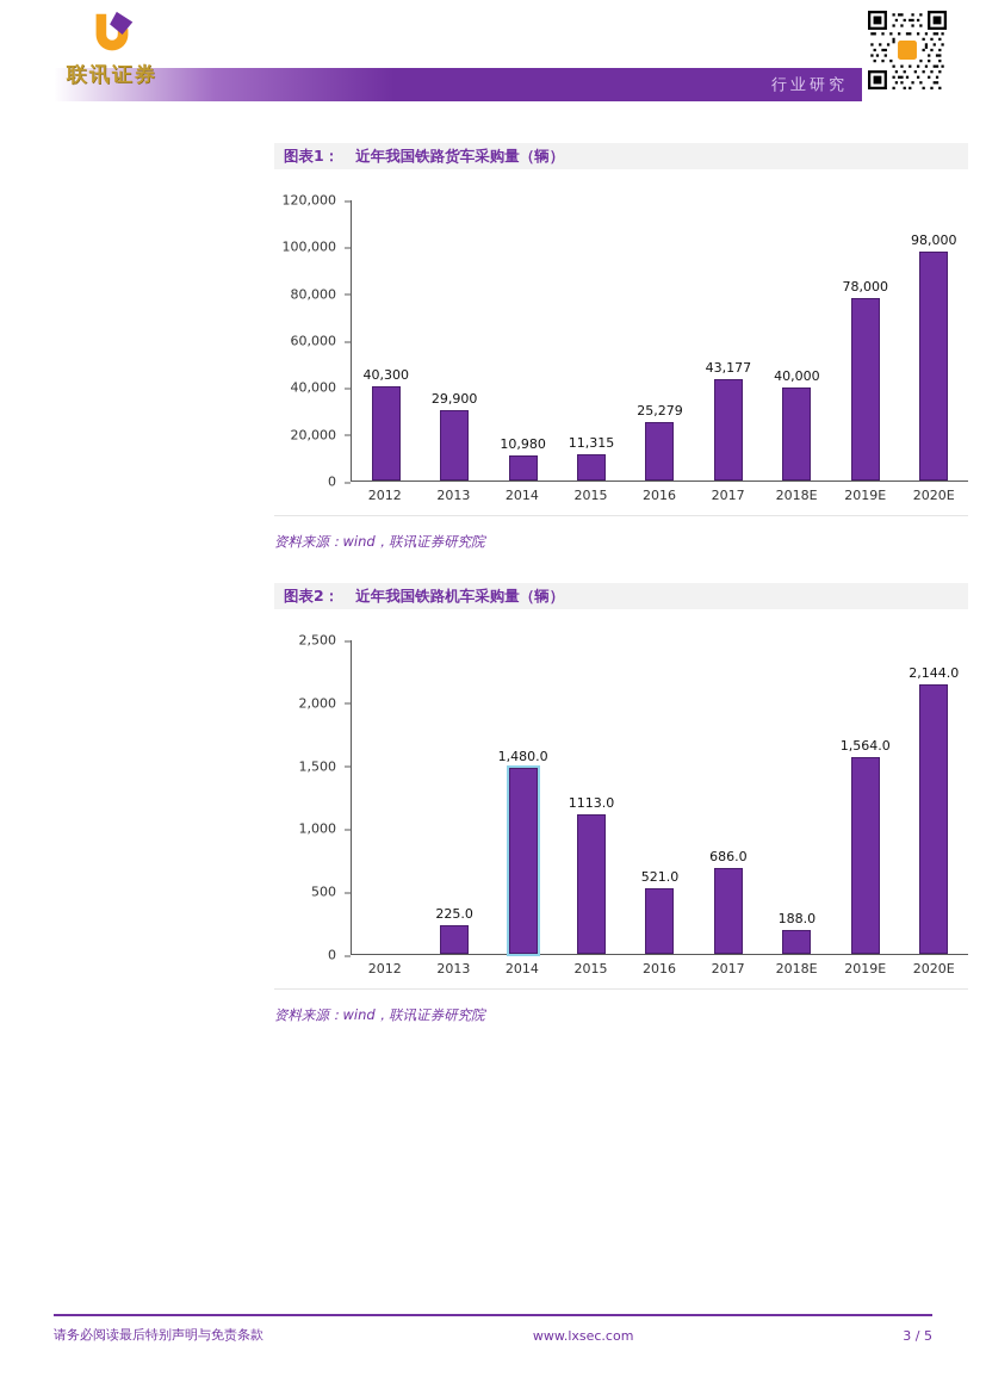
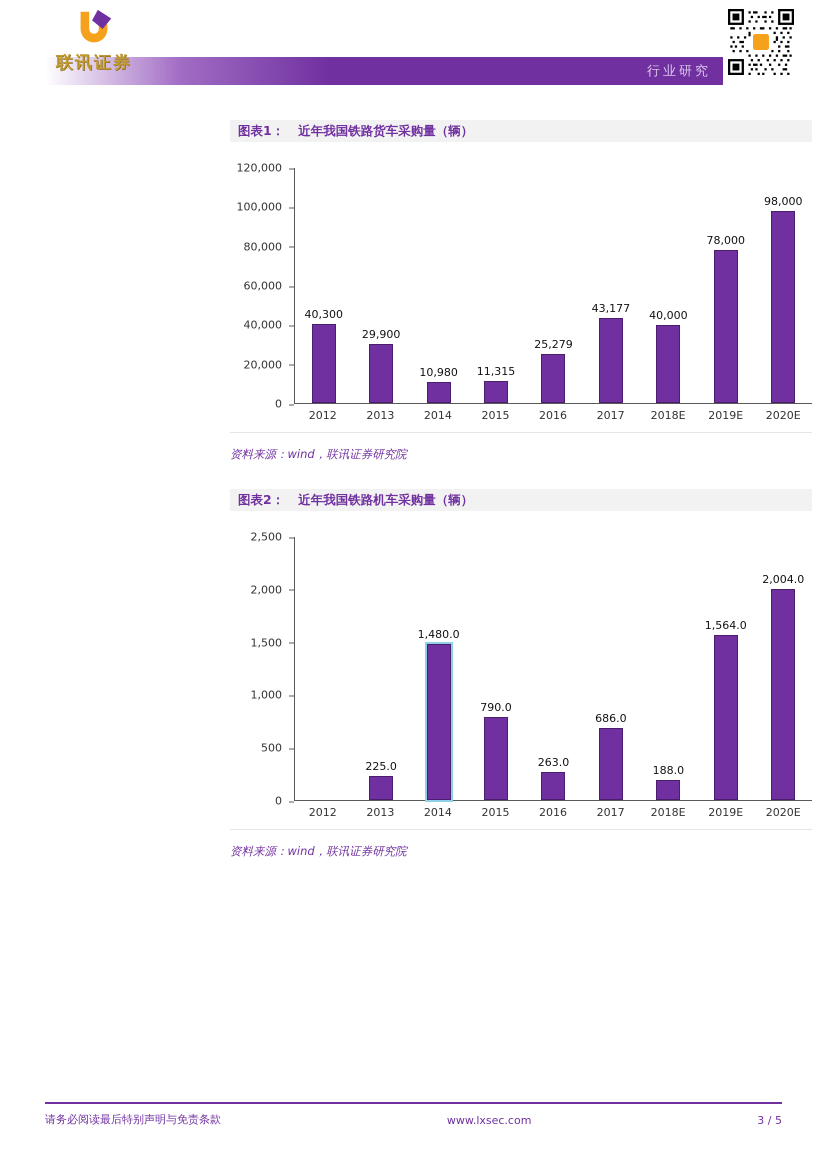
近年我国铁路机车采购量（辆）/2015: 1113.0 -> 790.0
近年我国铁路机车采购量（辆）/2016: 521.0 -> 263.0
近年我国铁路机车采购量（辆）/2020E: 2,144.0 -> 2,004.0
